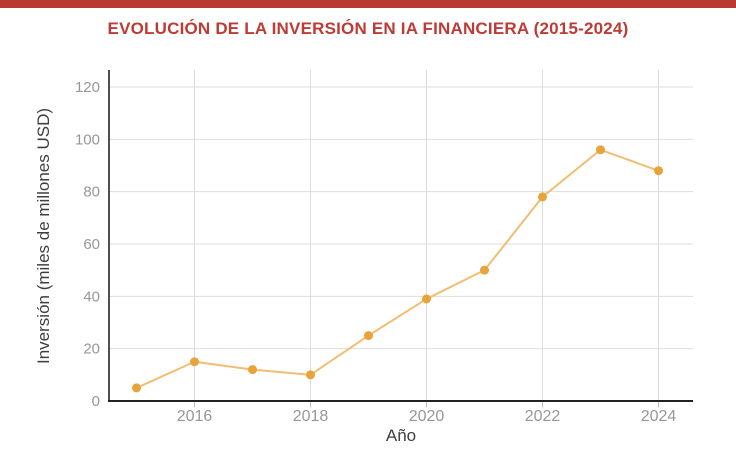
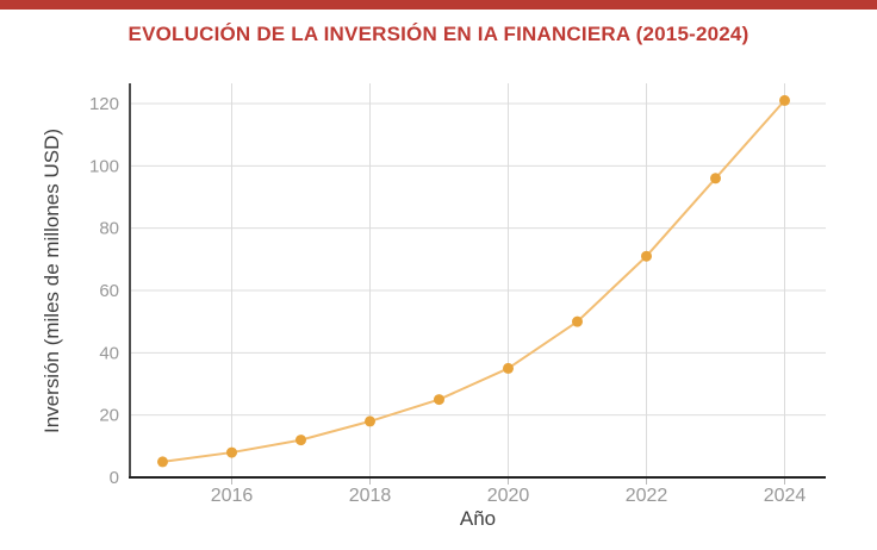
2016: 15 -> 8
2018: 10 -> 18
2020: 39 -> 35
2022: 78 -> 71
2024: 88 -> 121
